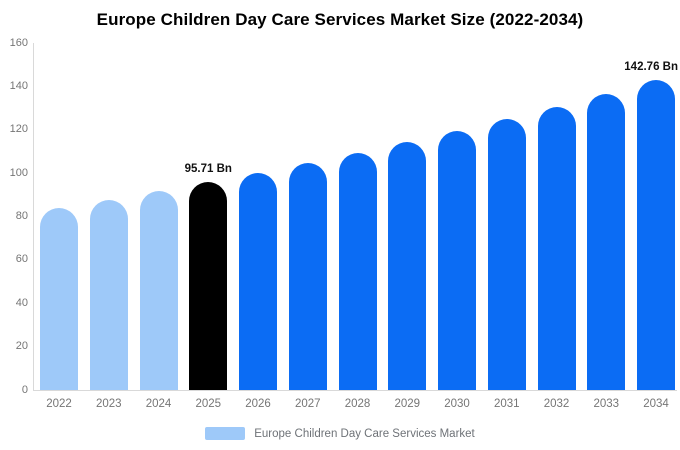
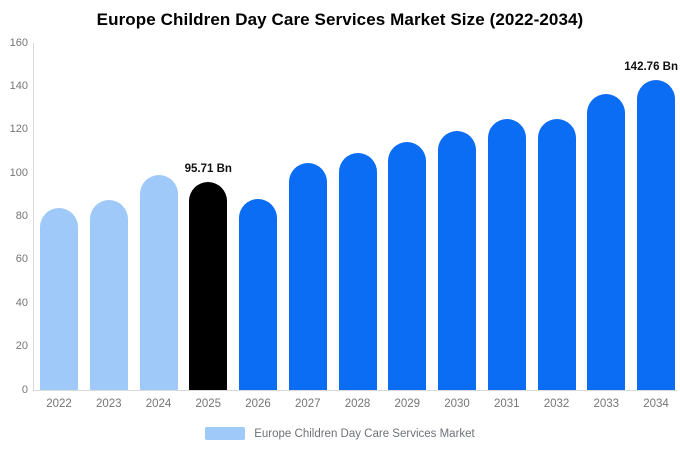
2024: 92 -> 99
2026: 100 -> 88
2032: 131 -> 125
